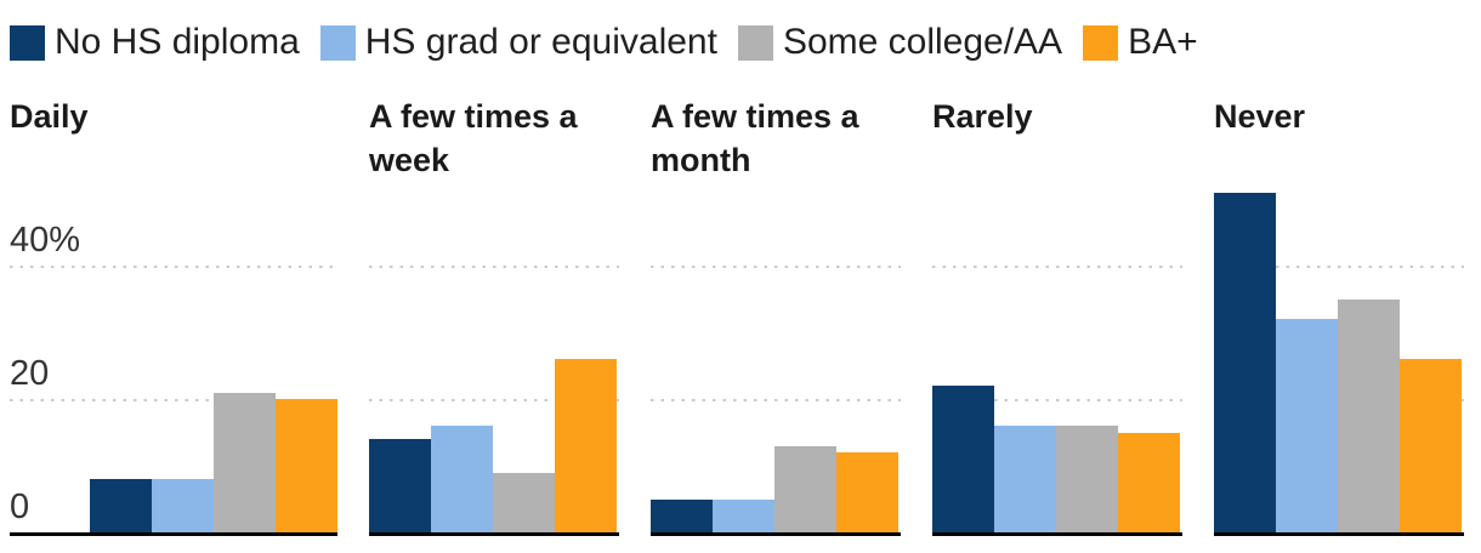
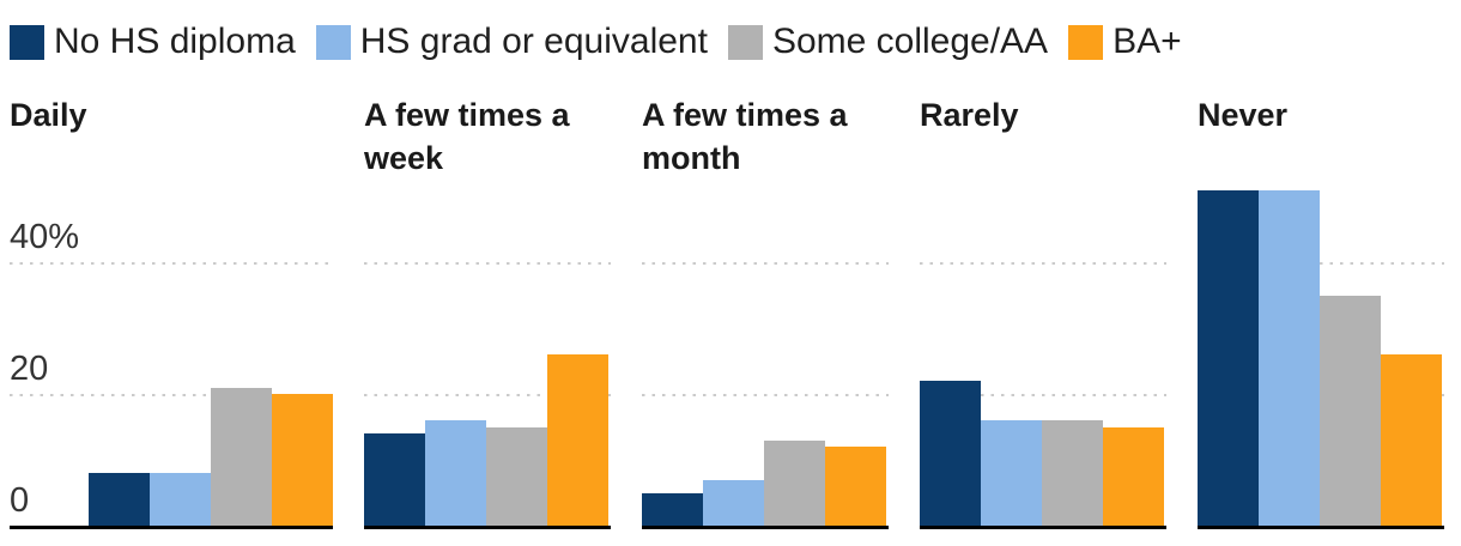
Some college/AA/A few times a week: 9% -> 15%
HS grad or equivalent/A few times a month: 5% -> 7%
HS grad or equivalent/Never: 32% -> 51%
